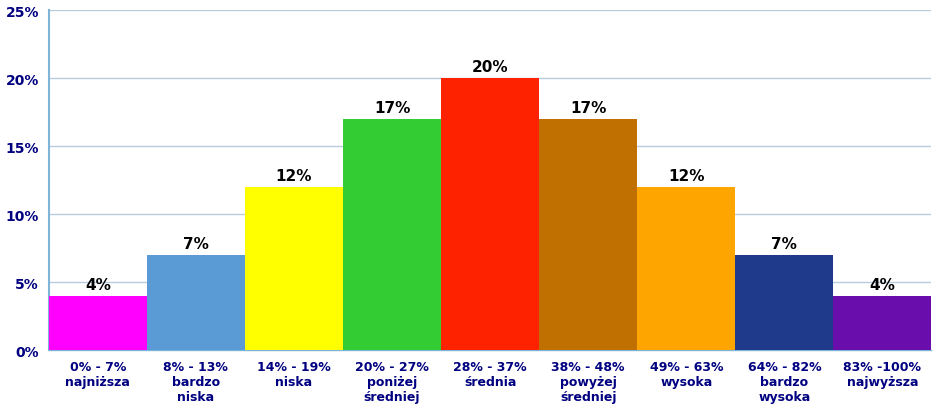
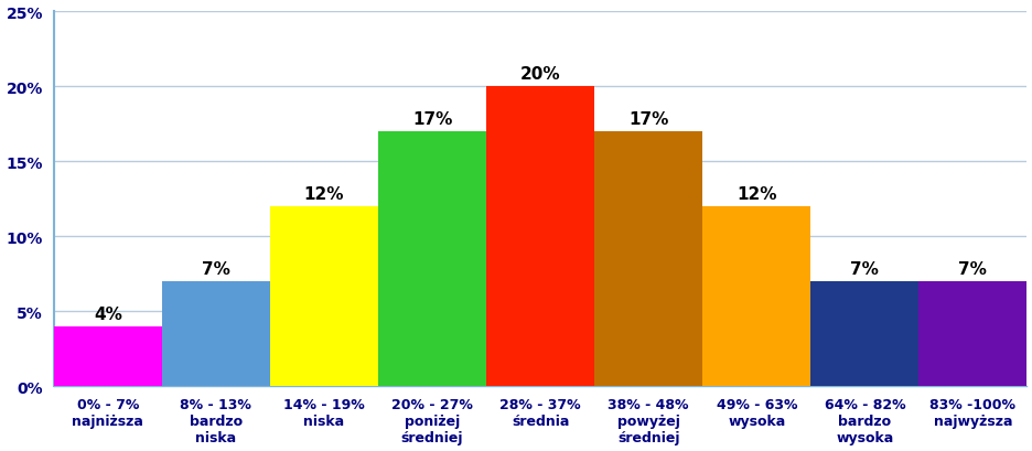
83% -100% najwyższa: 4% -> 7%
